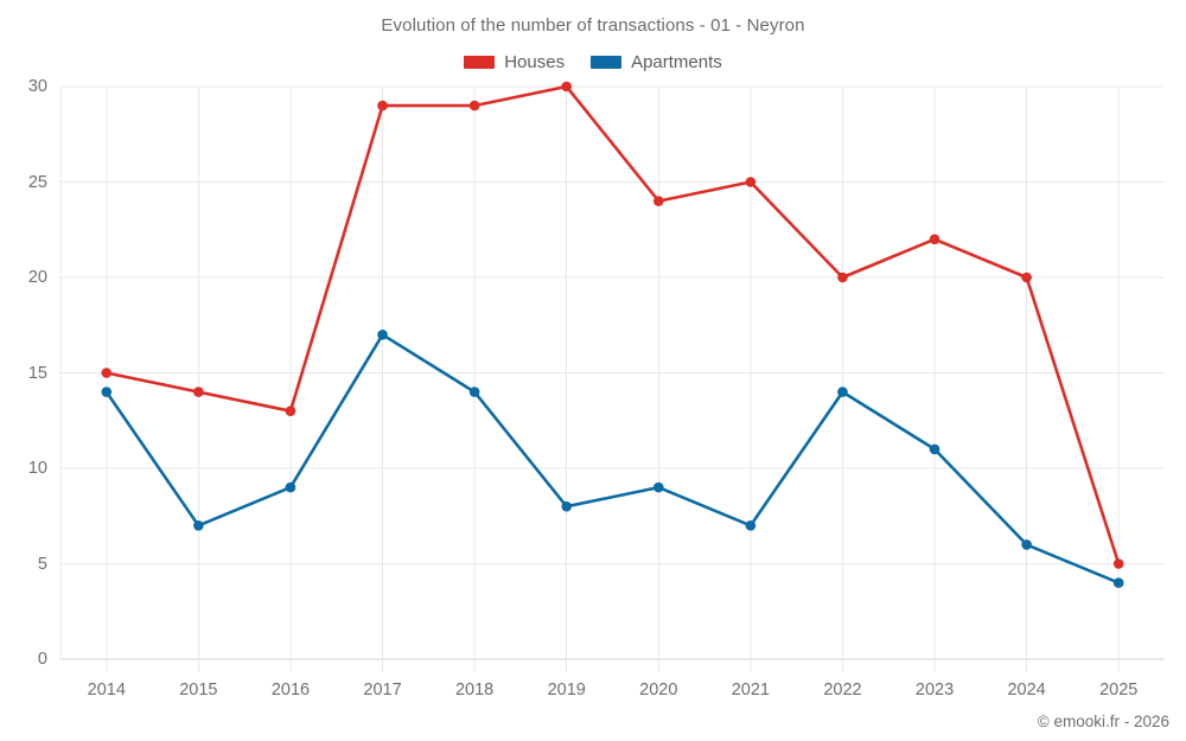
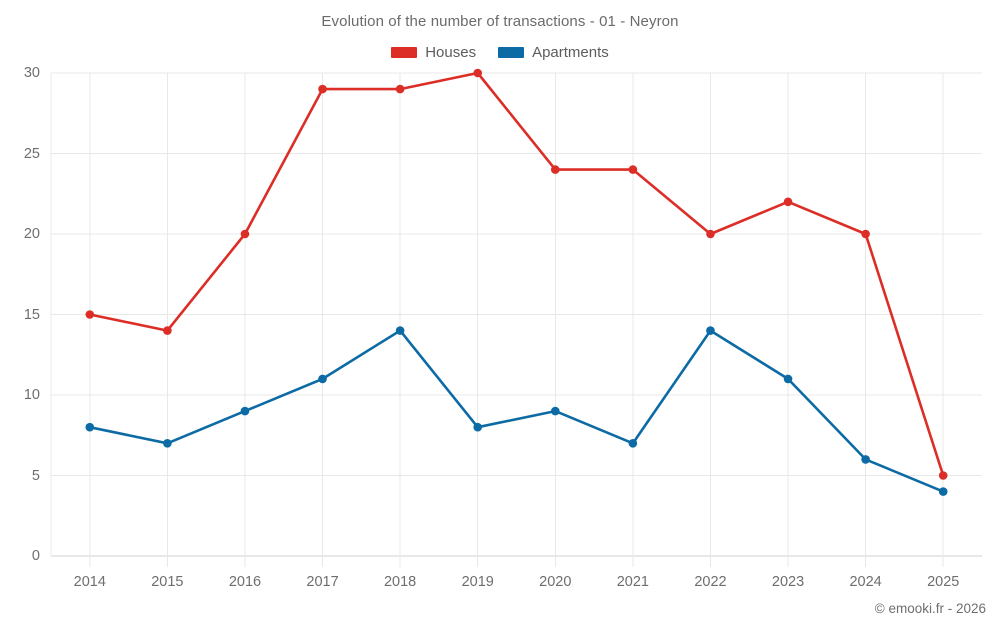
Apartments/2014: 14 -> 8
Houses/2016: 13 -> 20
Apartments/2017: 17 -> 11
Houses/2021: 25 -> 24
